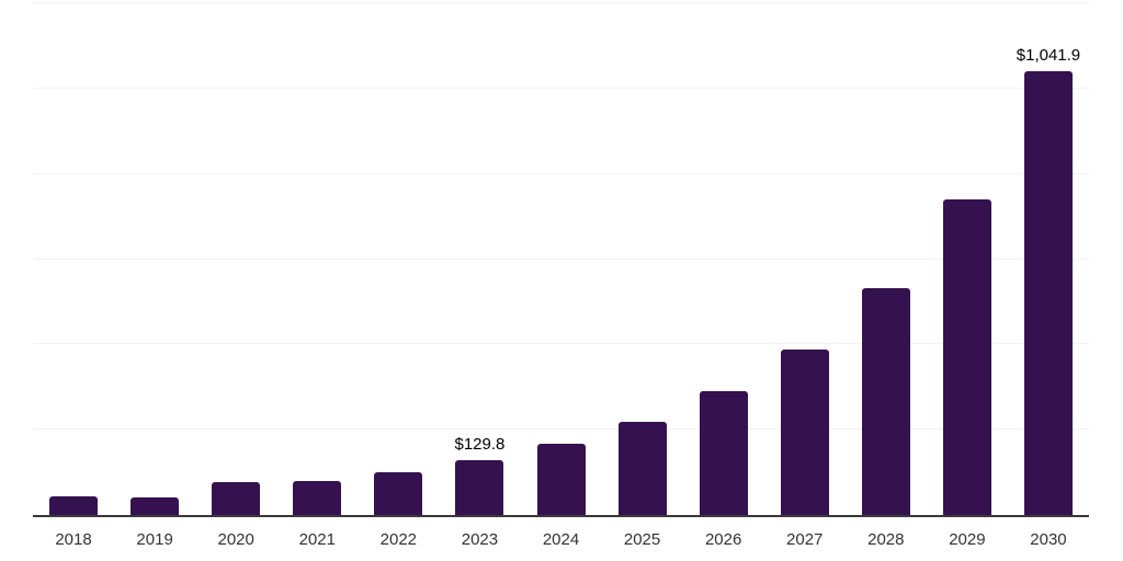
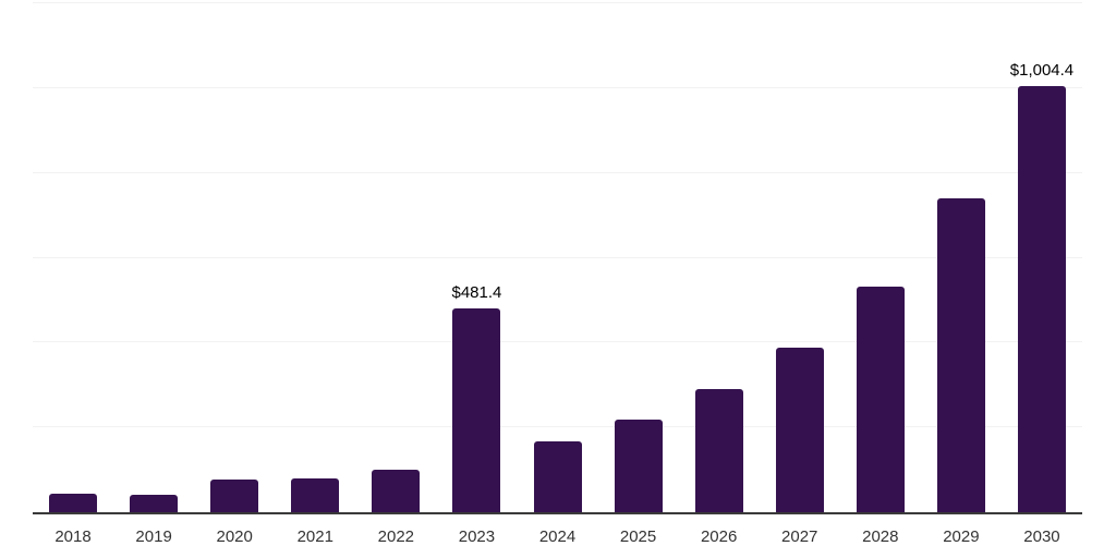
2023: $129.8 -> $481.4
2030: $1,041.9 -> $1,004.4
